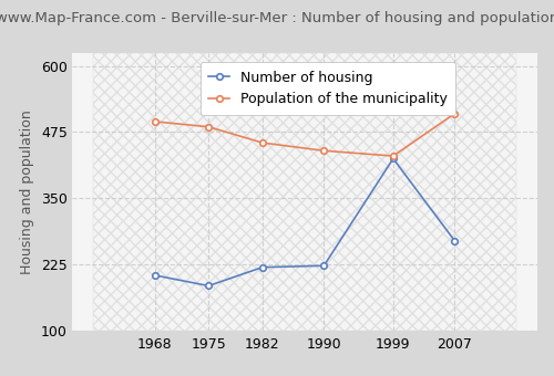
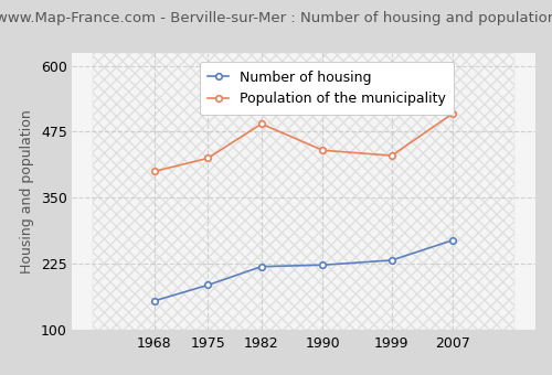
Number of housing/1968: 205 -> 155
Population of the municipality/1968: 495 -> 400
Population of the municipality/1975: 485 -> 425
Population of the municipality/1982: 455 -> 490
Number of housing/1999: 425 -> 232
